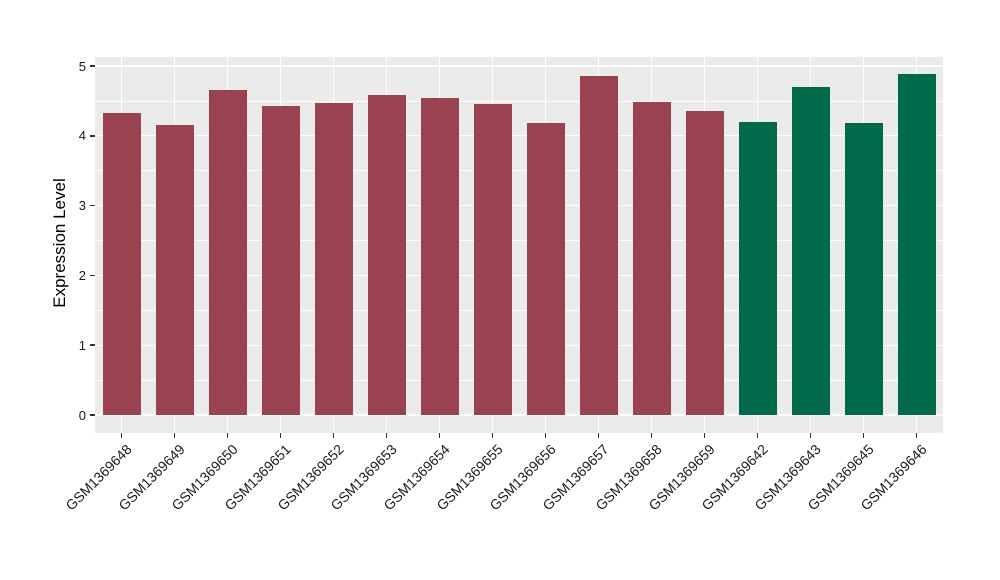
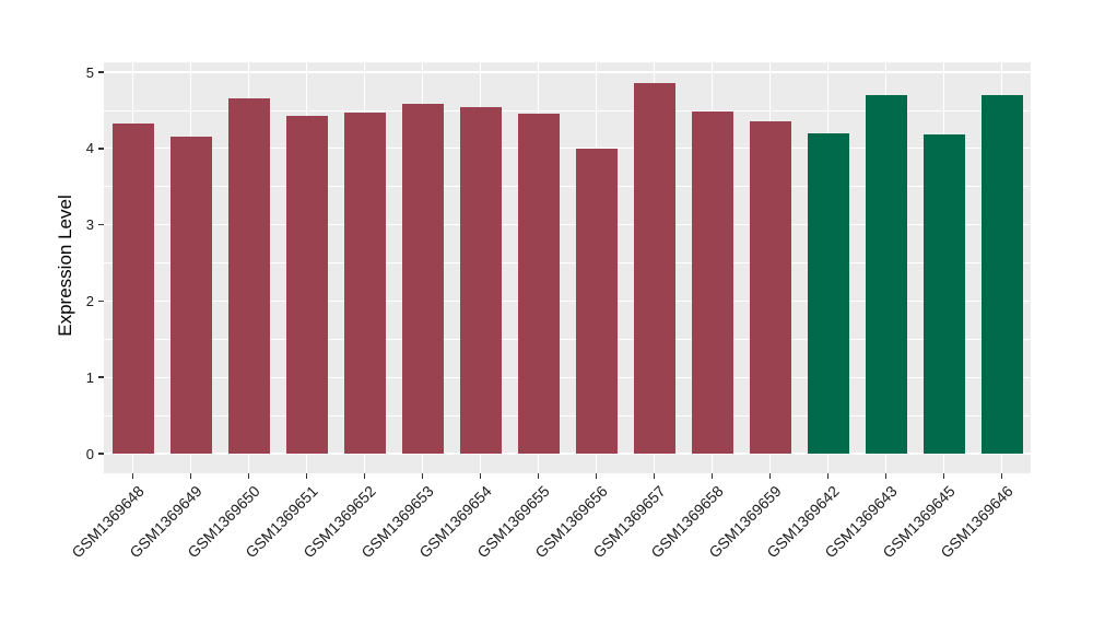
GSM1369656: 4.2 -> 4.0
GSM1369646: 4.9 -> 4.7
